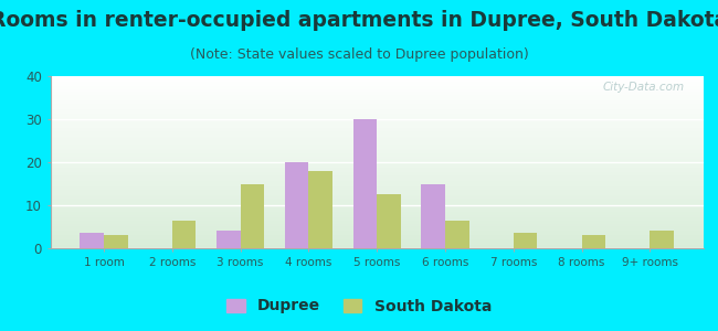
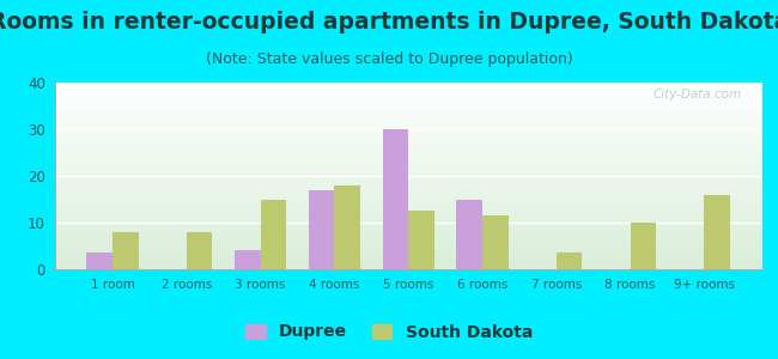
South Dakota/1 room: 3.0 -> 8.0
South Dakota/2 rooms: 6.5 -> 8.0
Dupree/4 rooms: 20.0 -> 17.0
South Dakota/6 rooms: 6.5 -> 11.5
South Dakota/8 rooms: 3.0 -> 10.0
South Dakota/9+ rooms: 4.0 -> 16.0
